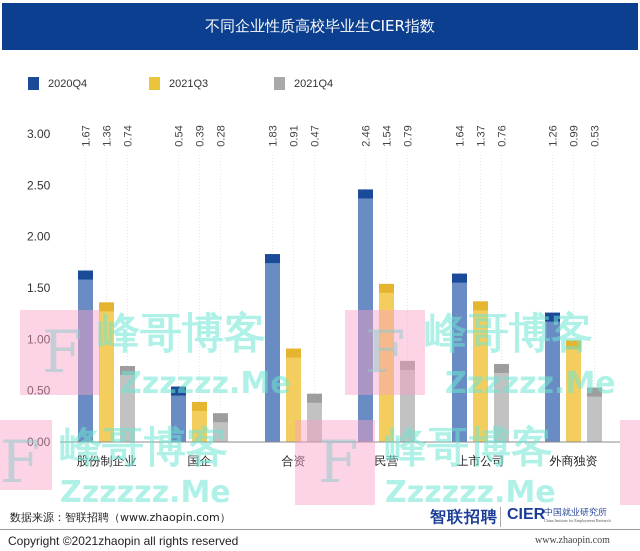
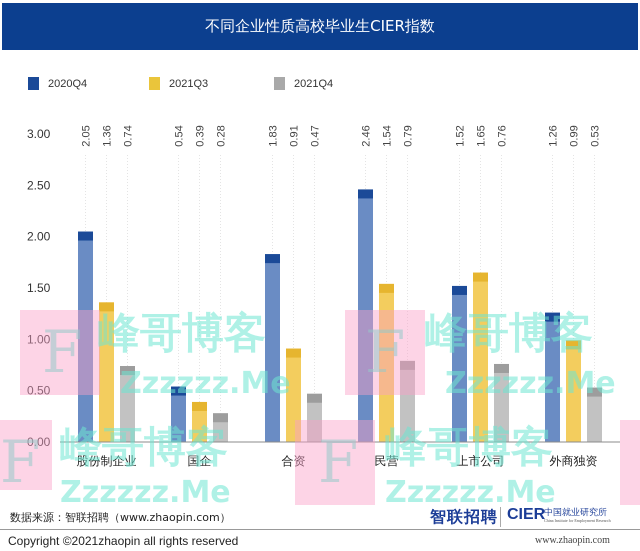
2020Q4/股份制企业: 1.67 -> 2.05
2020Q4/上市公司: 1.64 -> 1.52
2021Q3/上市公司: 1.37 -> 1.65
